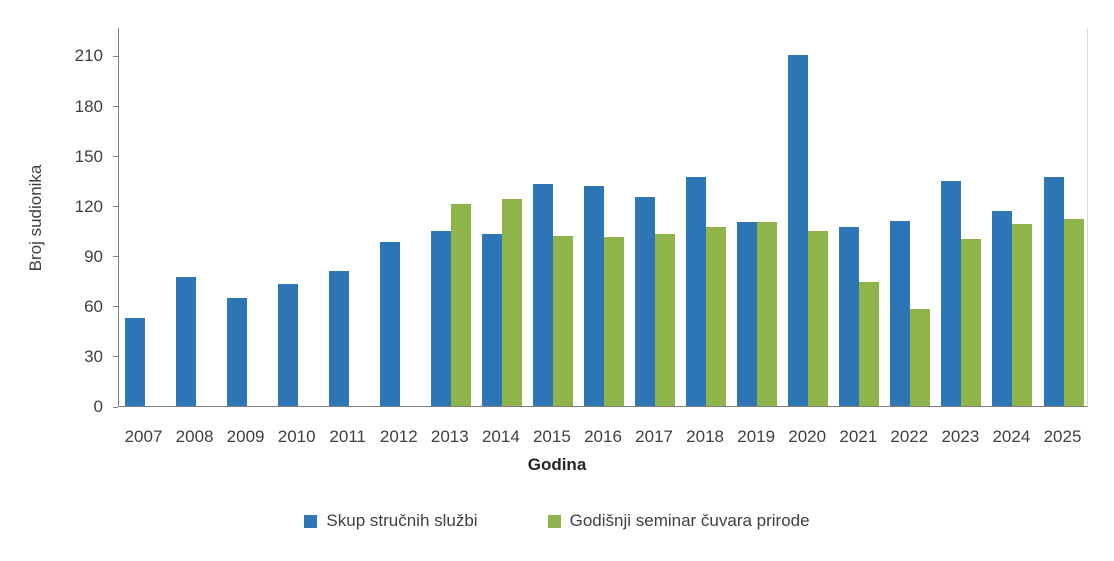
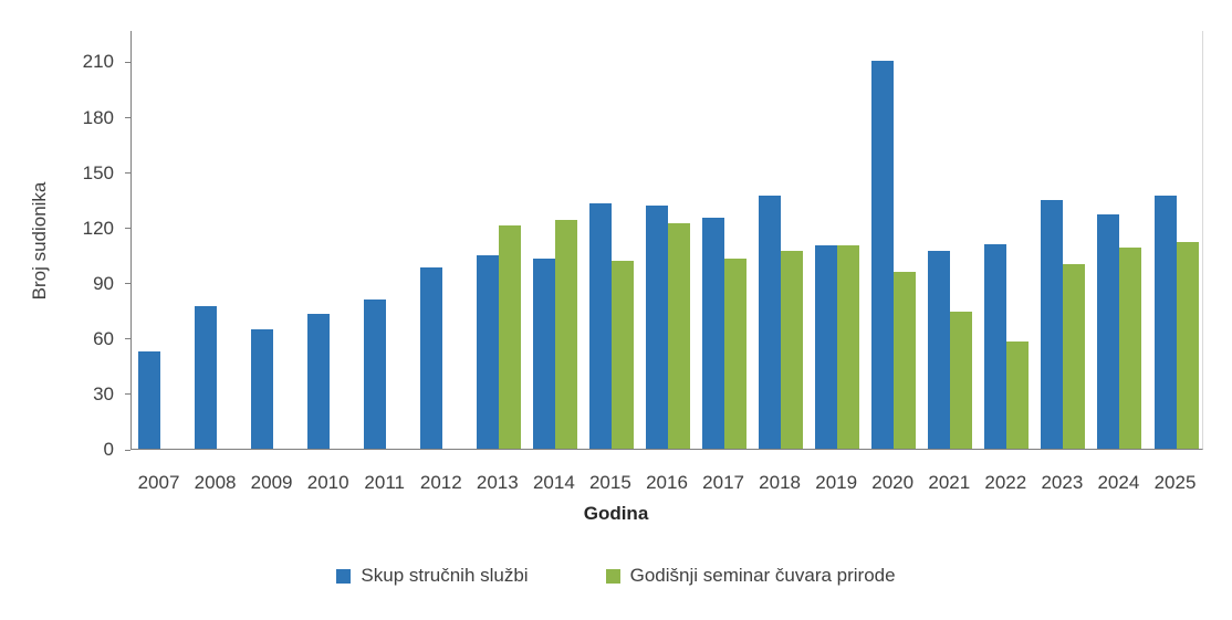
Godišnji seminar čuvara prirode/2016: 101 -> 122
Godišnji seminar čuvara prirode/2020: 105 -> 96
Skup stručnih službi/2024: 117 -> 127
